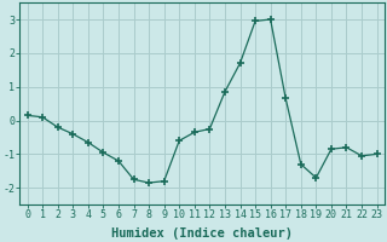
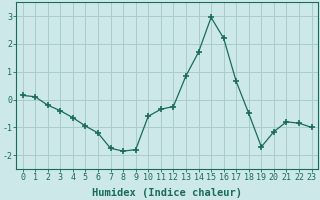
16: 3.00 -> 2.20
18: -1.30 -> -0.50
20: -0.85 -> -1.15
22: -1.05 -> -0.85
